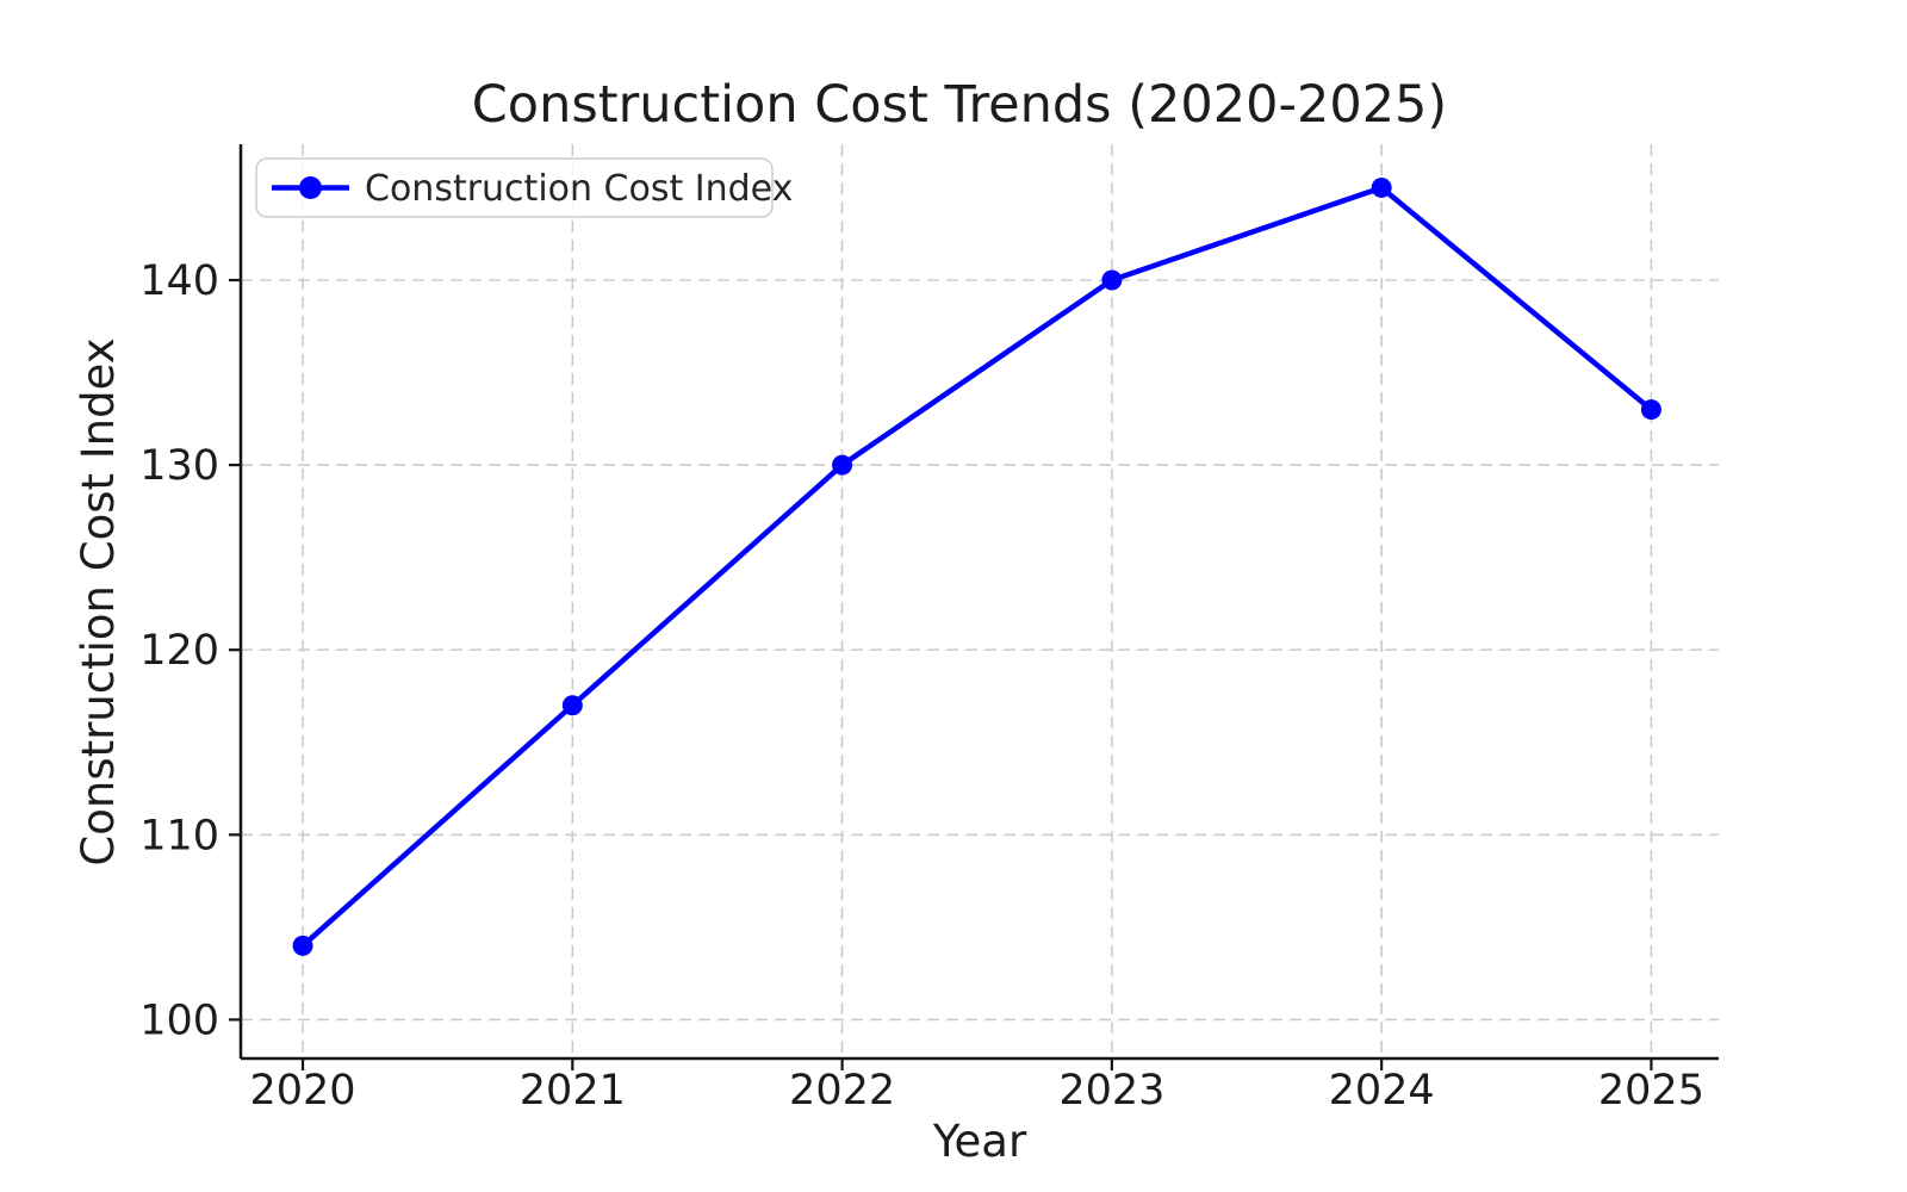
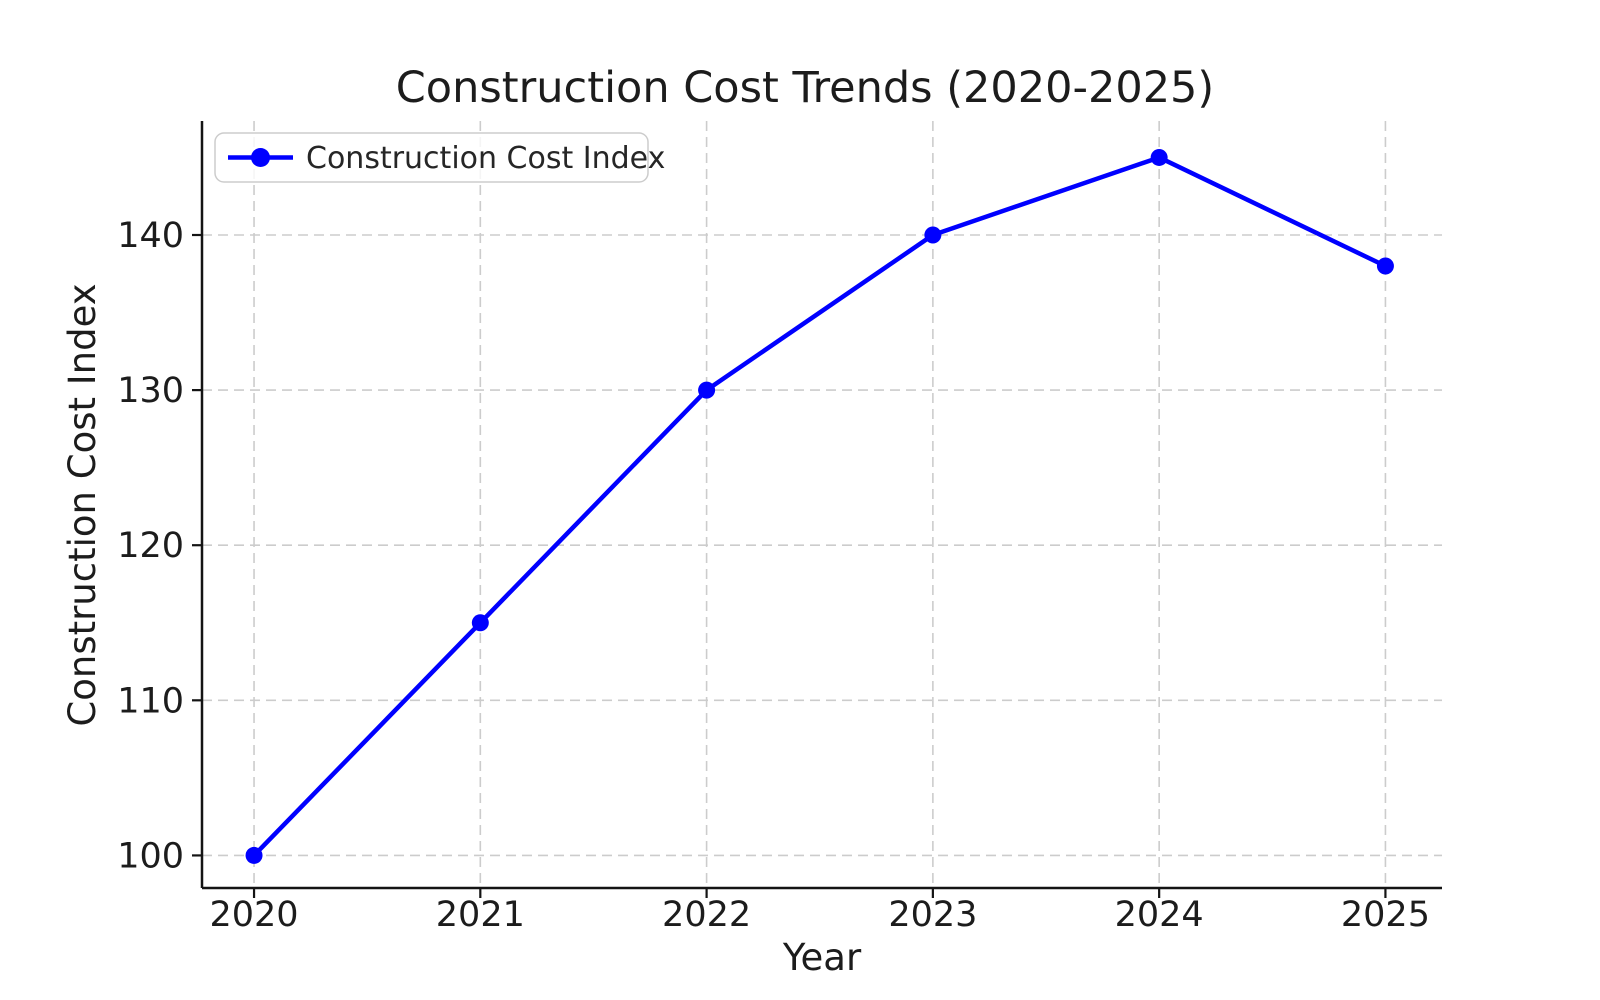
2020: 104 -> 100
2021: 117 -> 115
2025: 133 -> 138
